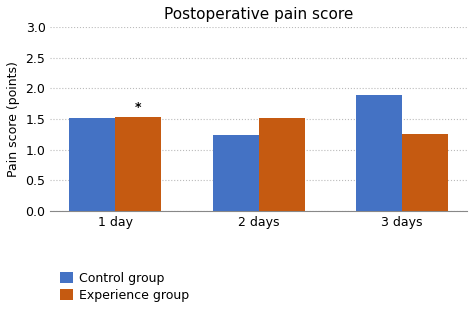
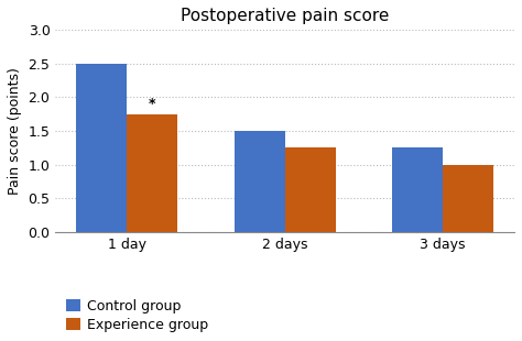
Control group/1 day: 1.52 -> 2.50
Experience group/1 day: 1.54 -> 1.75
Control group/2 days: 1.24 -> 1.50
Experience group/2 days: 1.52 -> 1.25
Control group/3 days: 1.90 -> 1.25
Experience group/3 days: 1.26 -> 1.00
